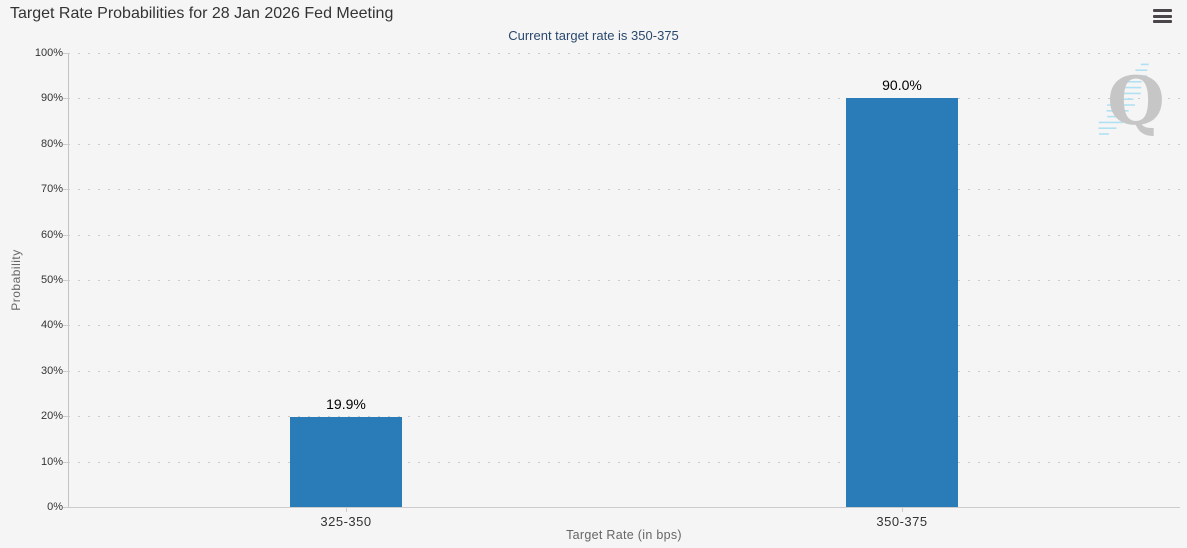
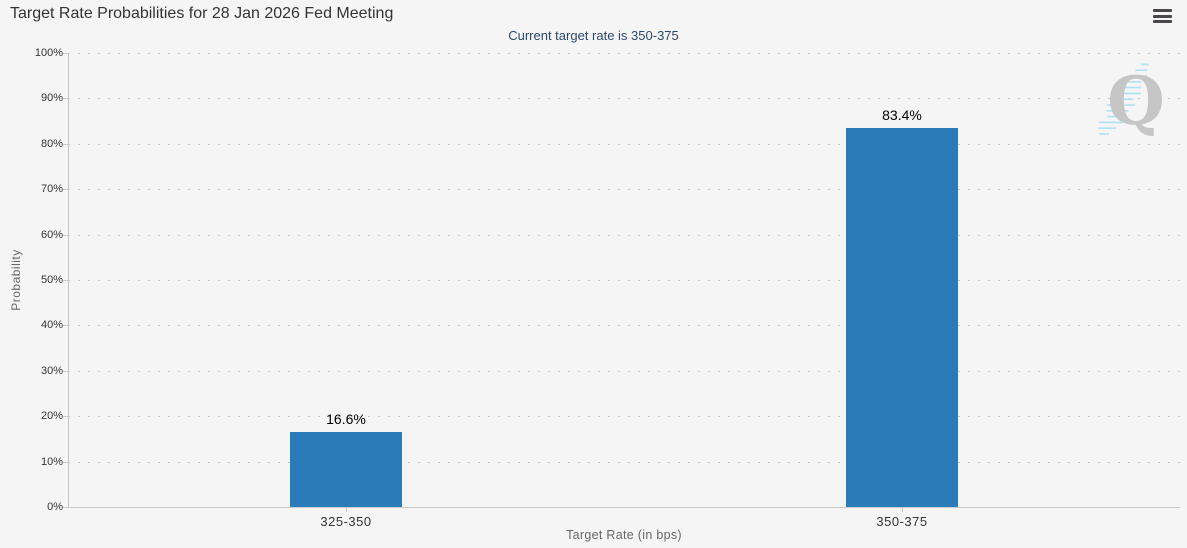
325-350: 19.9% -> 16.6%
350-375: 90.0% -> 83.4%
